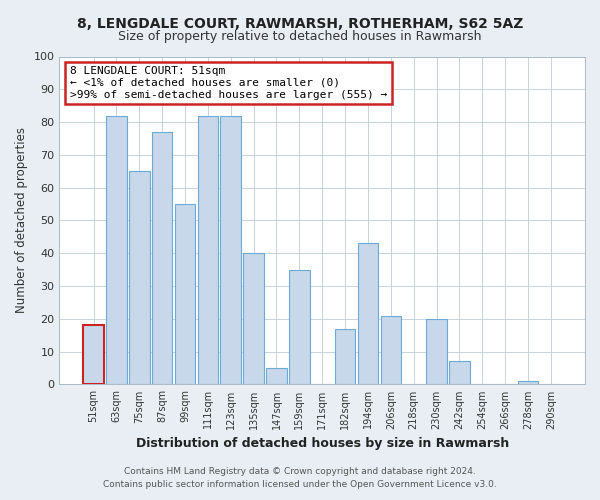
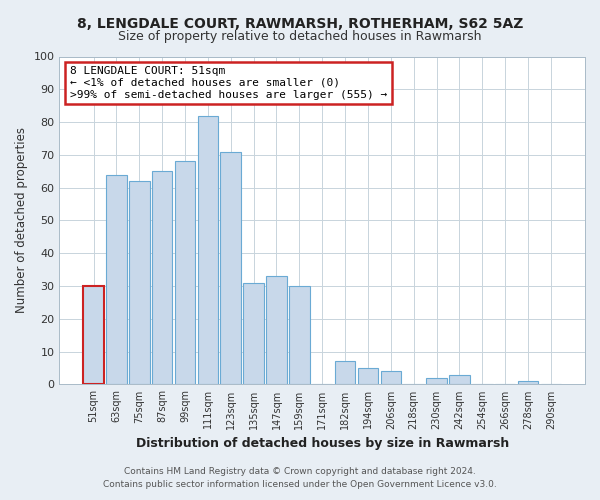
51sqm: 18 -> 30
63sqm: 82 -> 64
75sqm: 65 -> 62
87sqm: 77 -> 65
99sqm: 55 -> 68
123sqm: 82 -> 71
135sqm: 40 -> 31
147sqm: 5 -> 33
159sqm: 35 -> 30
182sqm: 17 -> 7
194sqm: 43 -> 5
206sqm: 21 -> 4
230sqm: 20 -> 2
242sqm: 7 -> 3
